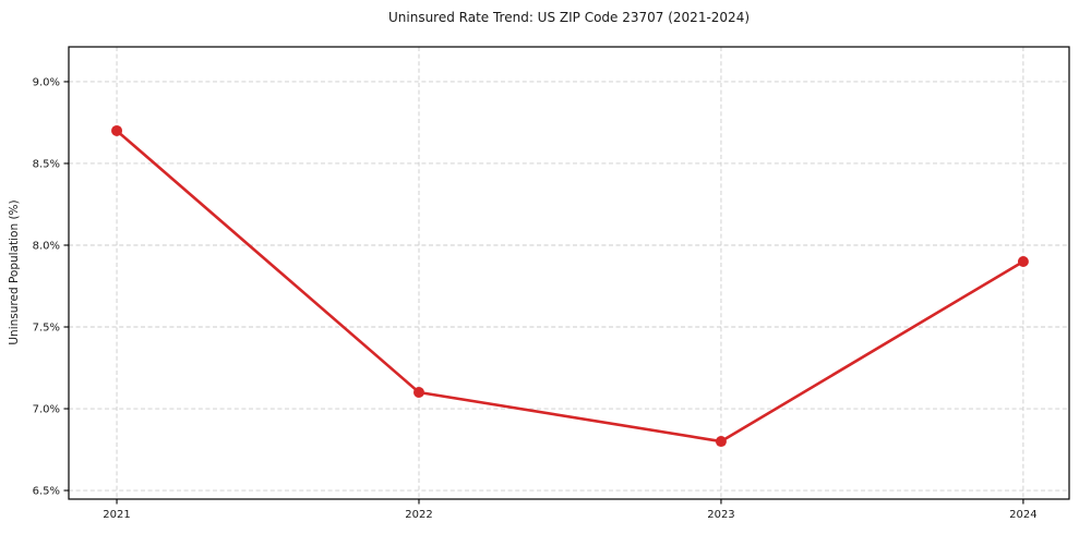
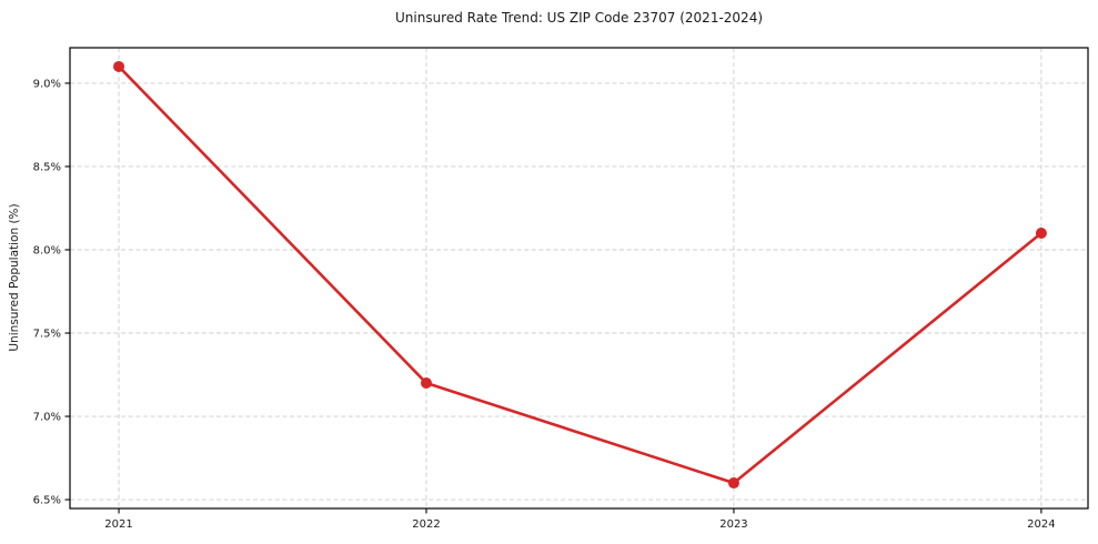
2021: 8.7% -> 9.1%
2022: 7.1% -> 7.2%
2023: 6.8% -> 6.6%
2024: 7.9% -> 8.1%
